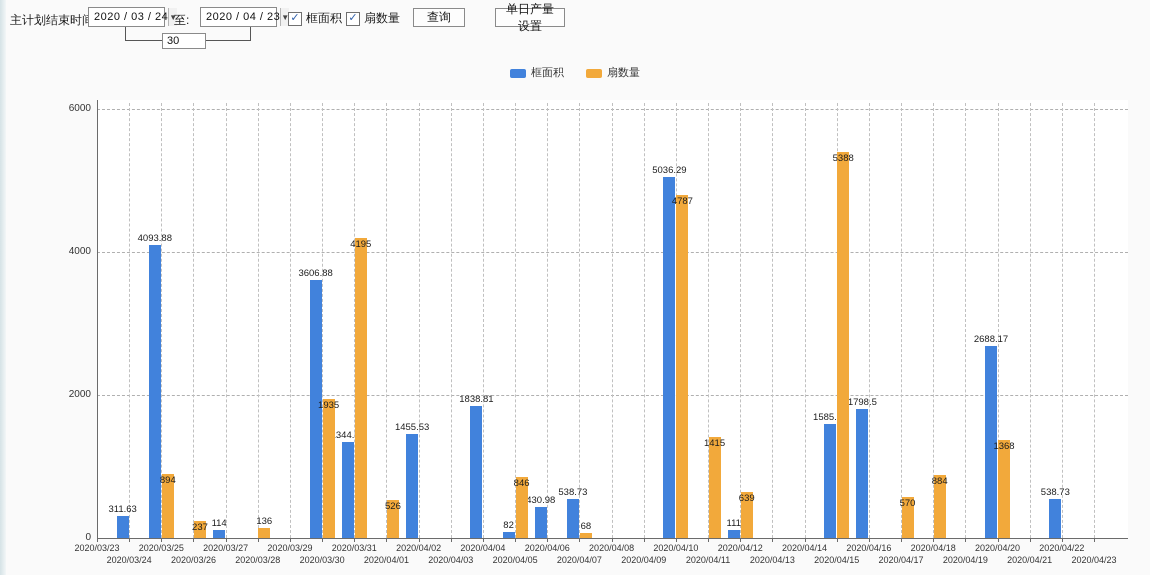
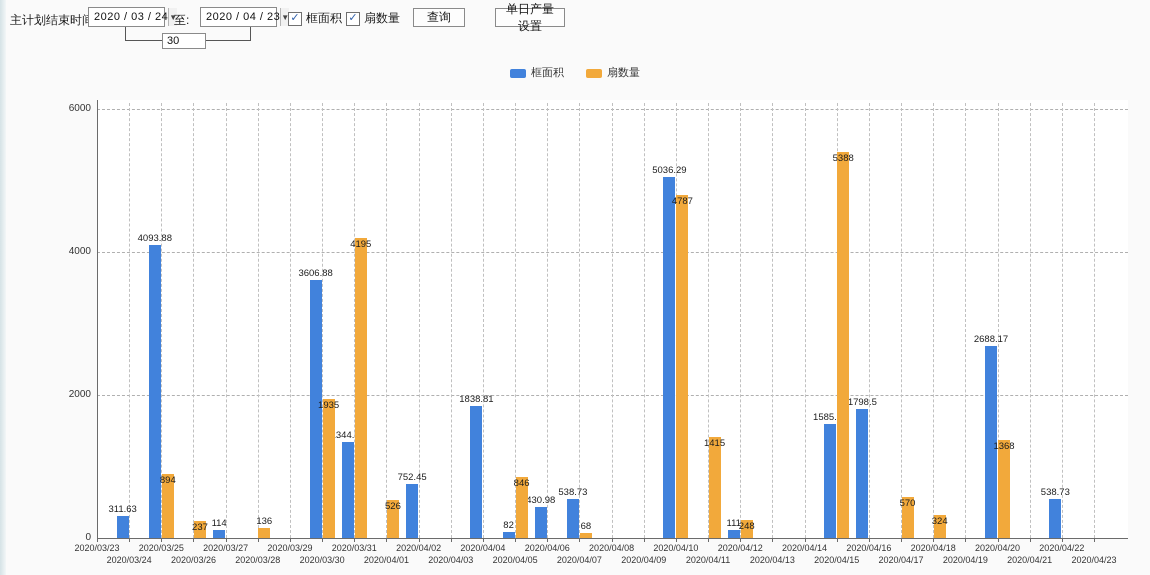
框面积/2020/04/02: 1455.53 -> 752.45
扇数量/2020/04/12: 639 -> 248
扇数量/2020/04/18: 884 -> 324
